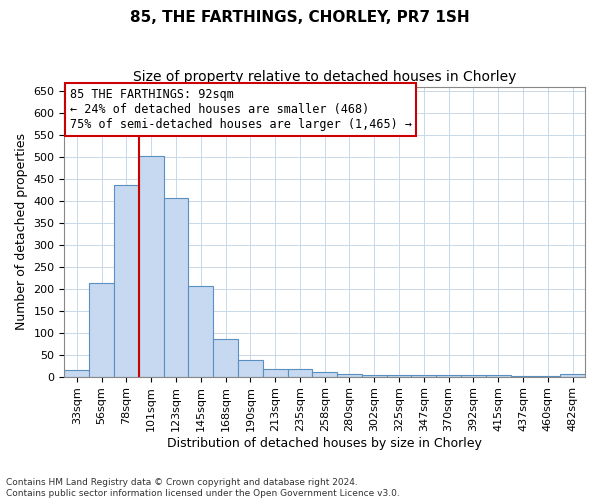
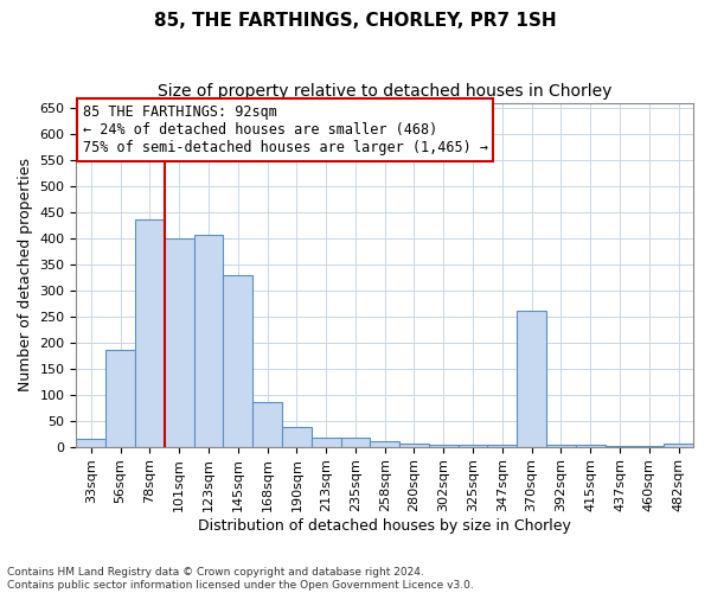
56sqm: 213 -> 185
101sqm: 503 -> 400
145sqm: 207 -> 330
370sqm: 4 -> 260
